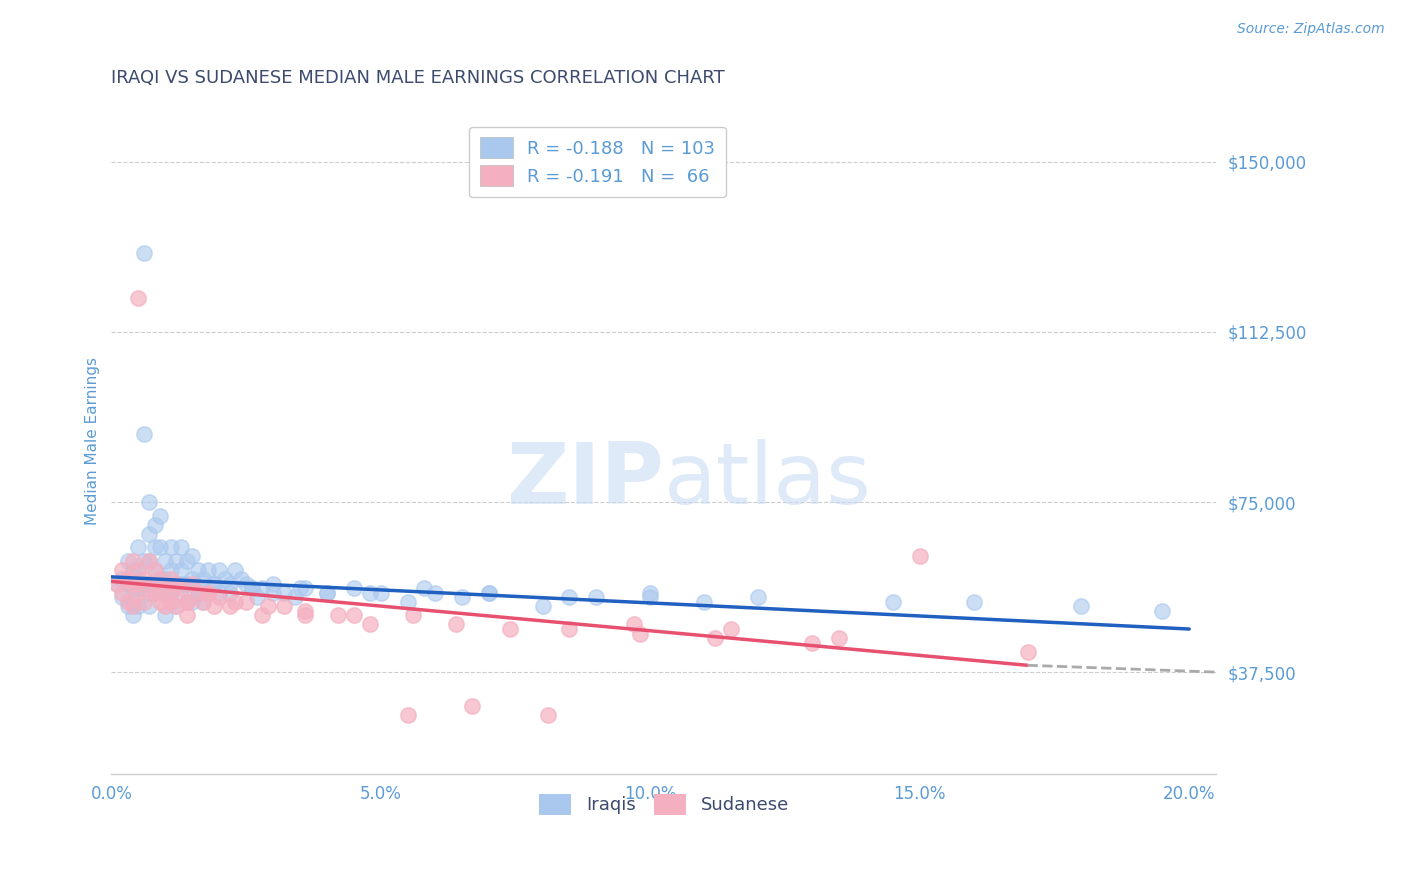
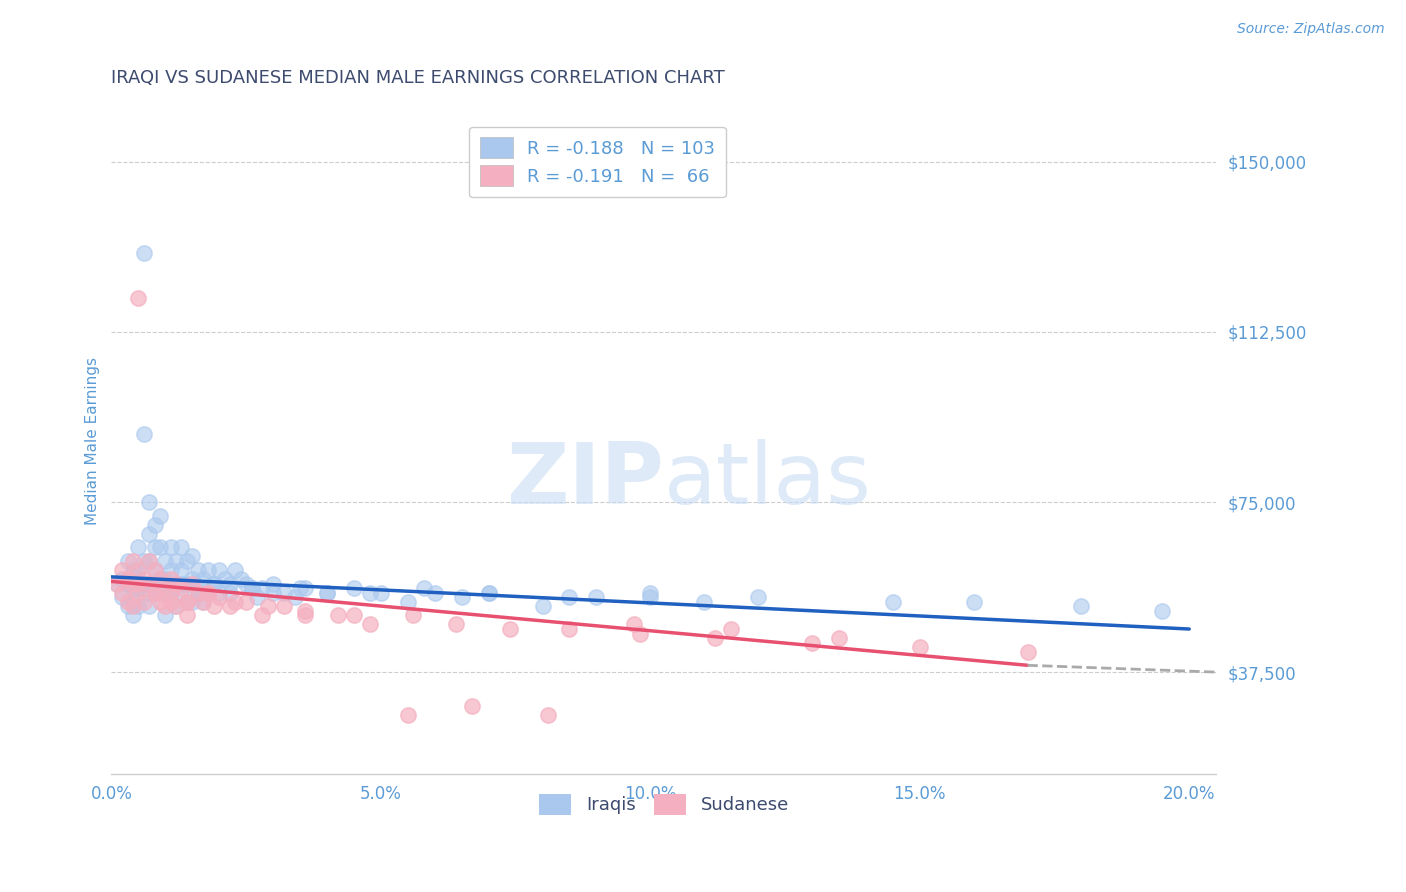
Sudanese/15.0%: $63,000 -> $43,000
